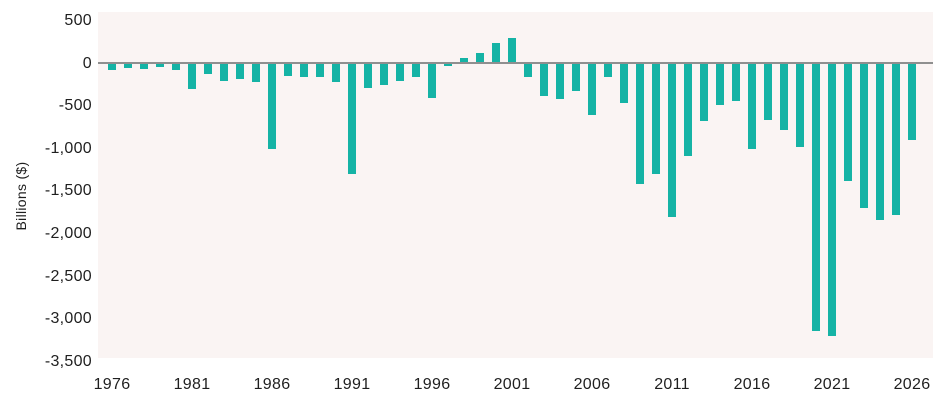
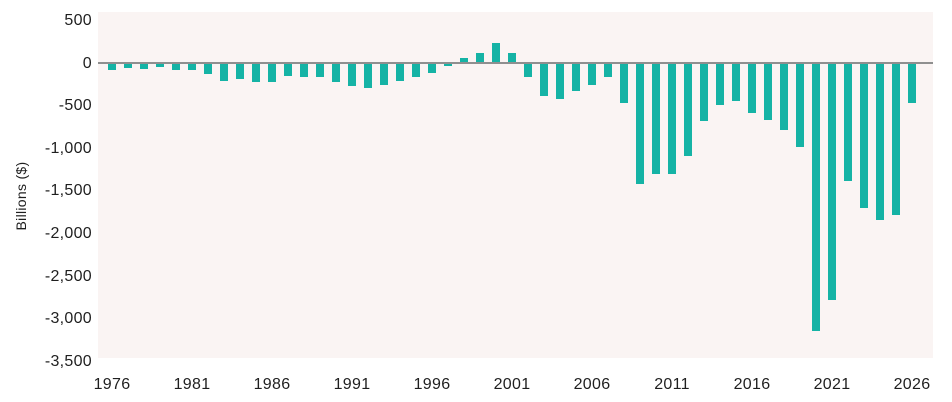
1981: -300 -> -100
1986: -1000 -> -200
1991: -1300 -> -300
1996: -400 -> -100
2001: 300 -> 100
2006: -600 -> -200
2011: -1800 -> -1300
2016: -1000 -> -600
2021: -3200 -> -2800
2026: -900 -> -500
